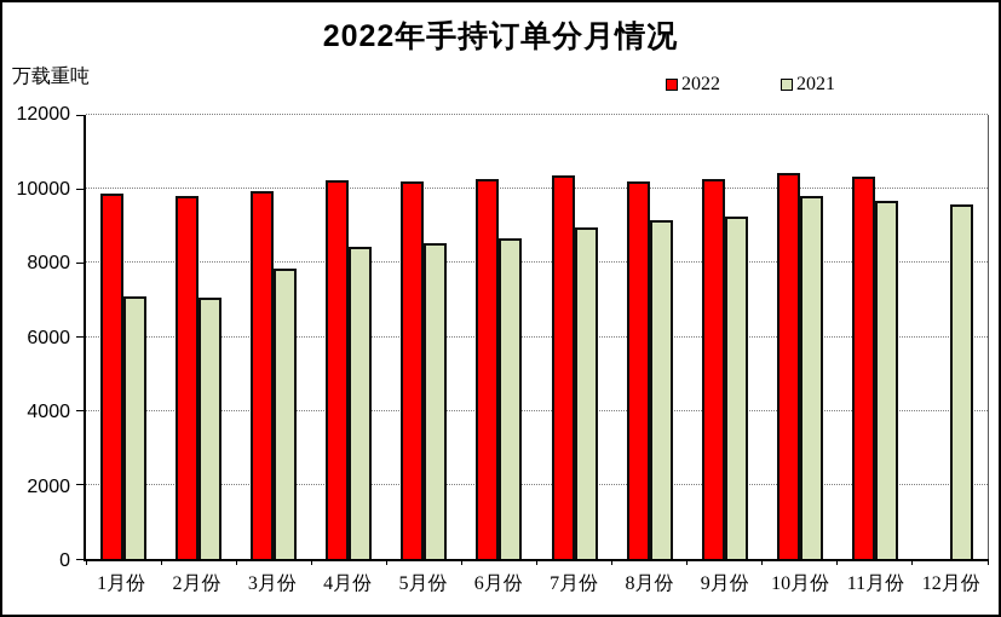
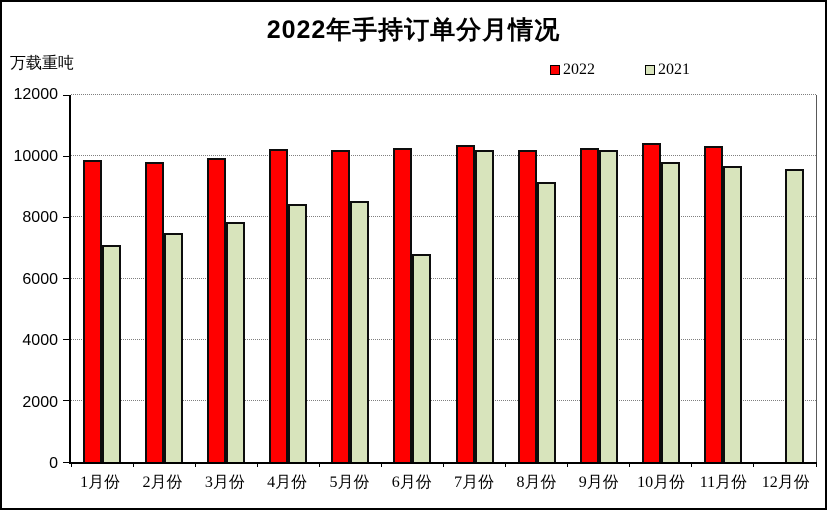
2021/2月份: 7100 -> 7500
2021/6月份: 8700 -> 6800
2021/7月份: 9000 -> 10200
2021/9月份: 9200 -> 10200
